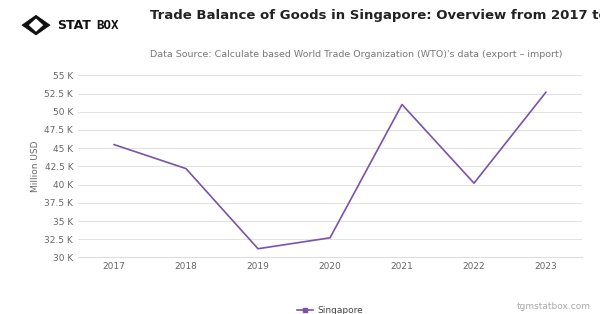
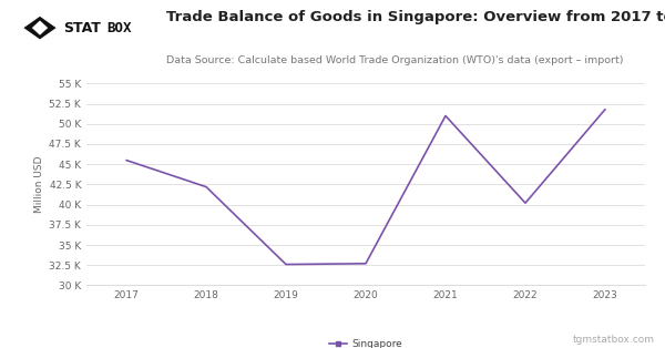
2019: 31.2 K -> 32.6 K
2023: 52.7 K -> 51.8 K
